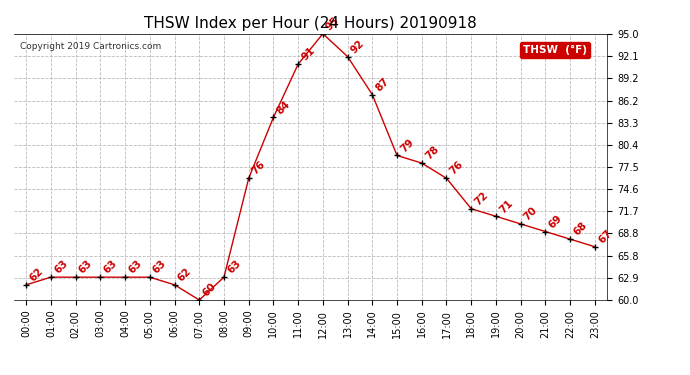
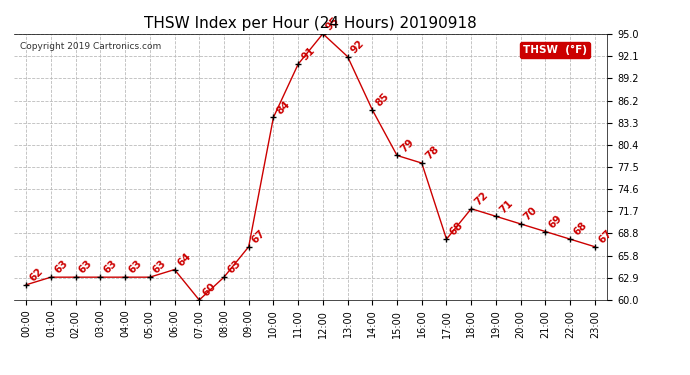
06:00: 62 -> 64
09:00: 76 -> 67
14:00: 87 -> 85
17:00: 76 -> 68
